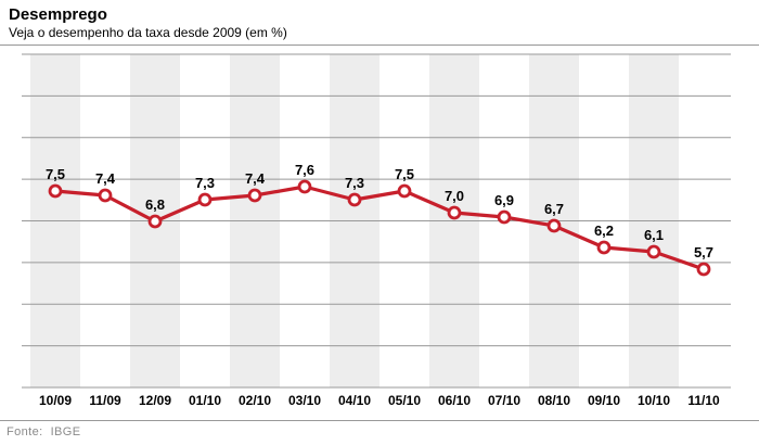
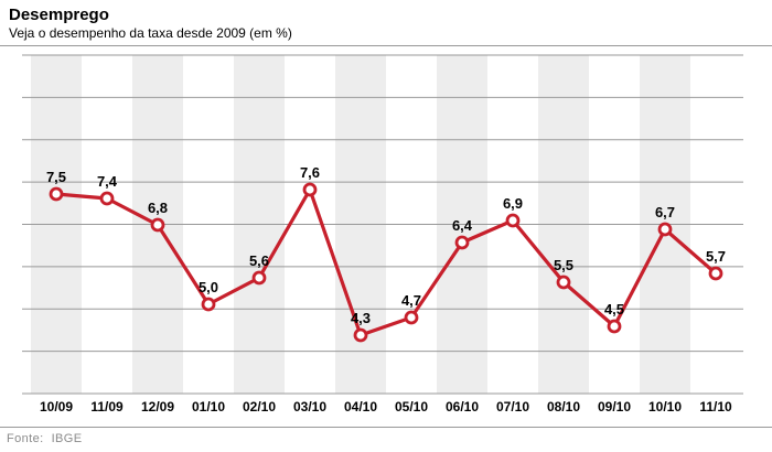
01/10: 7,3 -> 5,0
02/10: 7,4 -> 5,6
04/10: 7,3 -> 4,3
05/10: 7,5 -> 4,7
06/10: 7,0 -> 6,4
08/10: 6,7 -> 5,5
09/10: 6,2 -> 4,5
10/10: 6,1 -> 6,7
